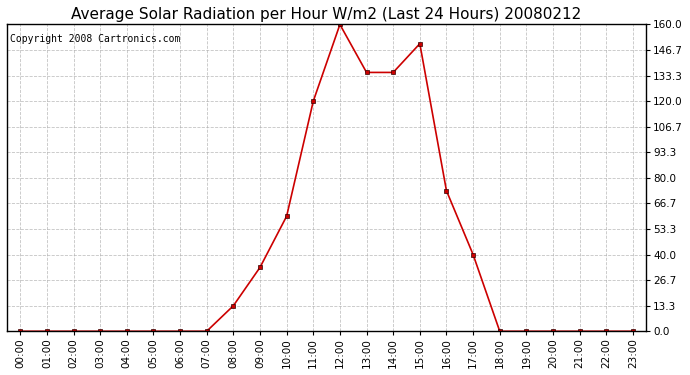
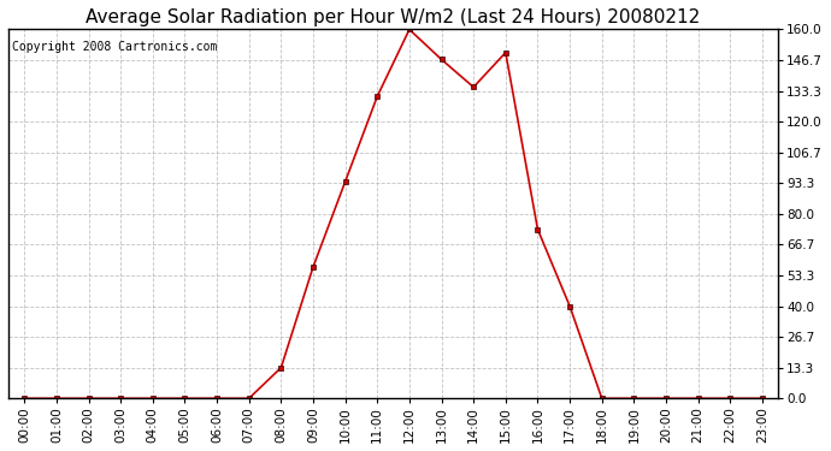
09:00: 33 -> 57
10:00: 60 -> 94
11:00: 120 -> 131
13:00: 135 -> 147
